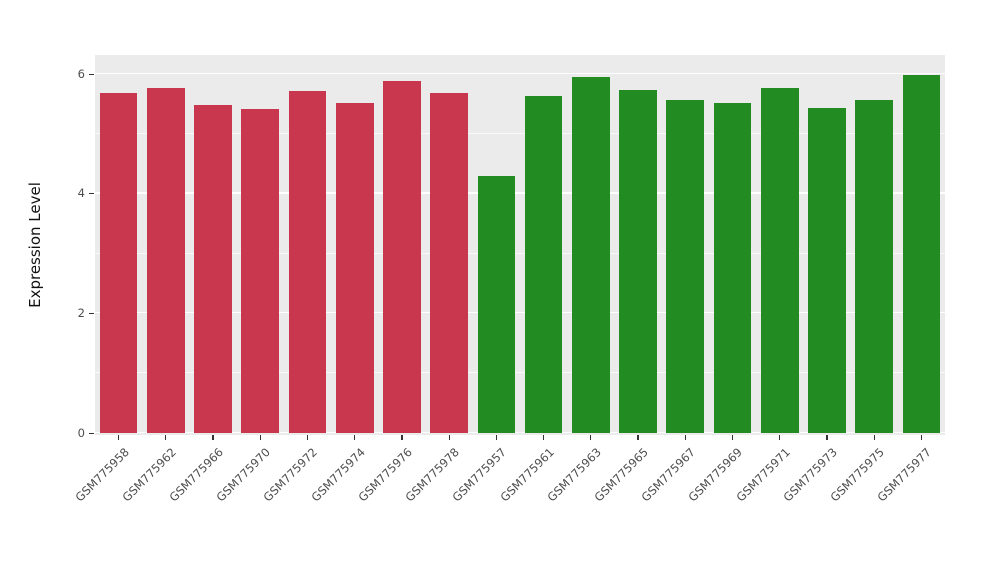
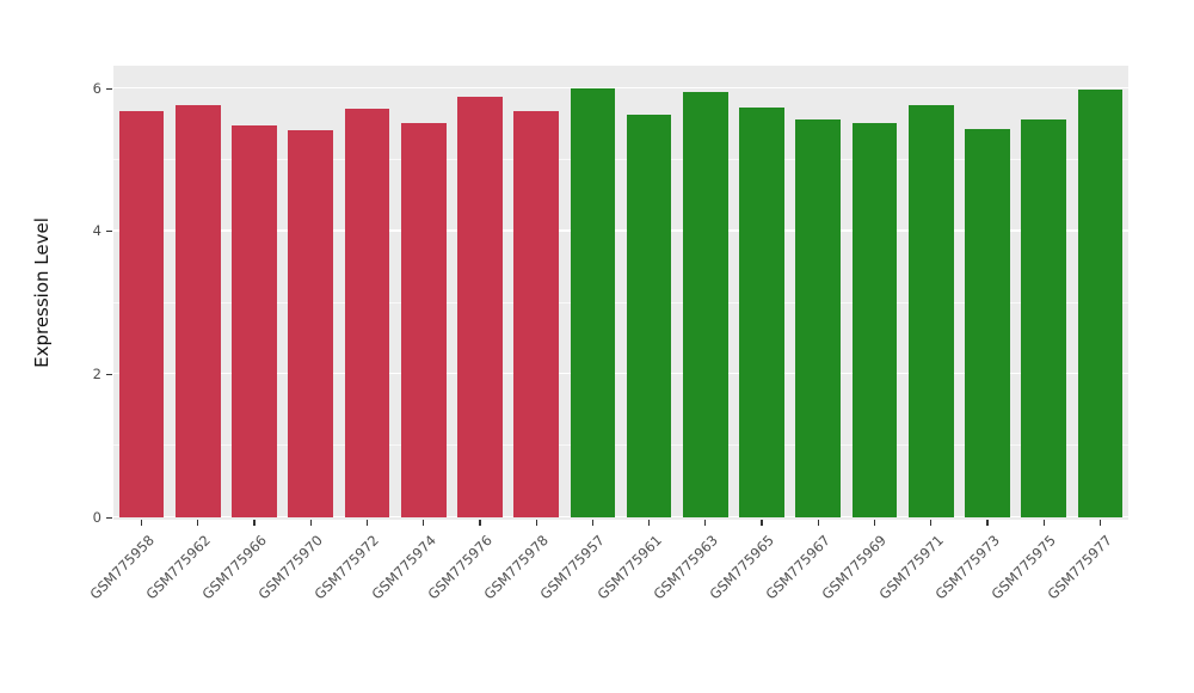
GSM775957: 4.3 -> 6.0
